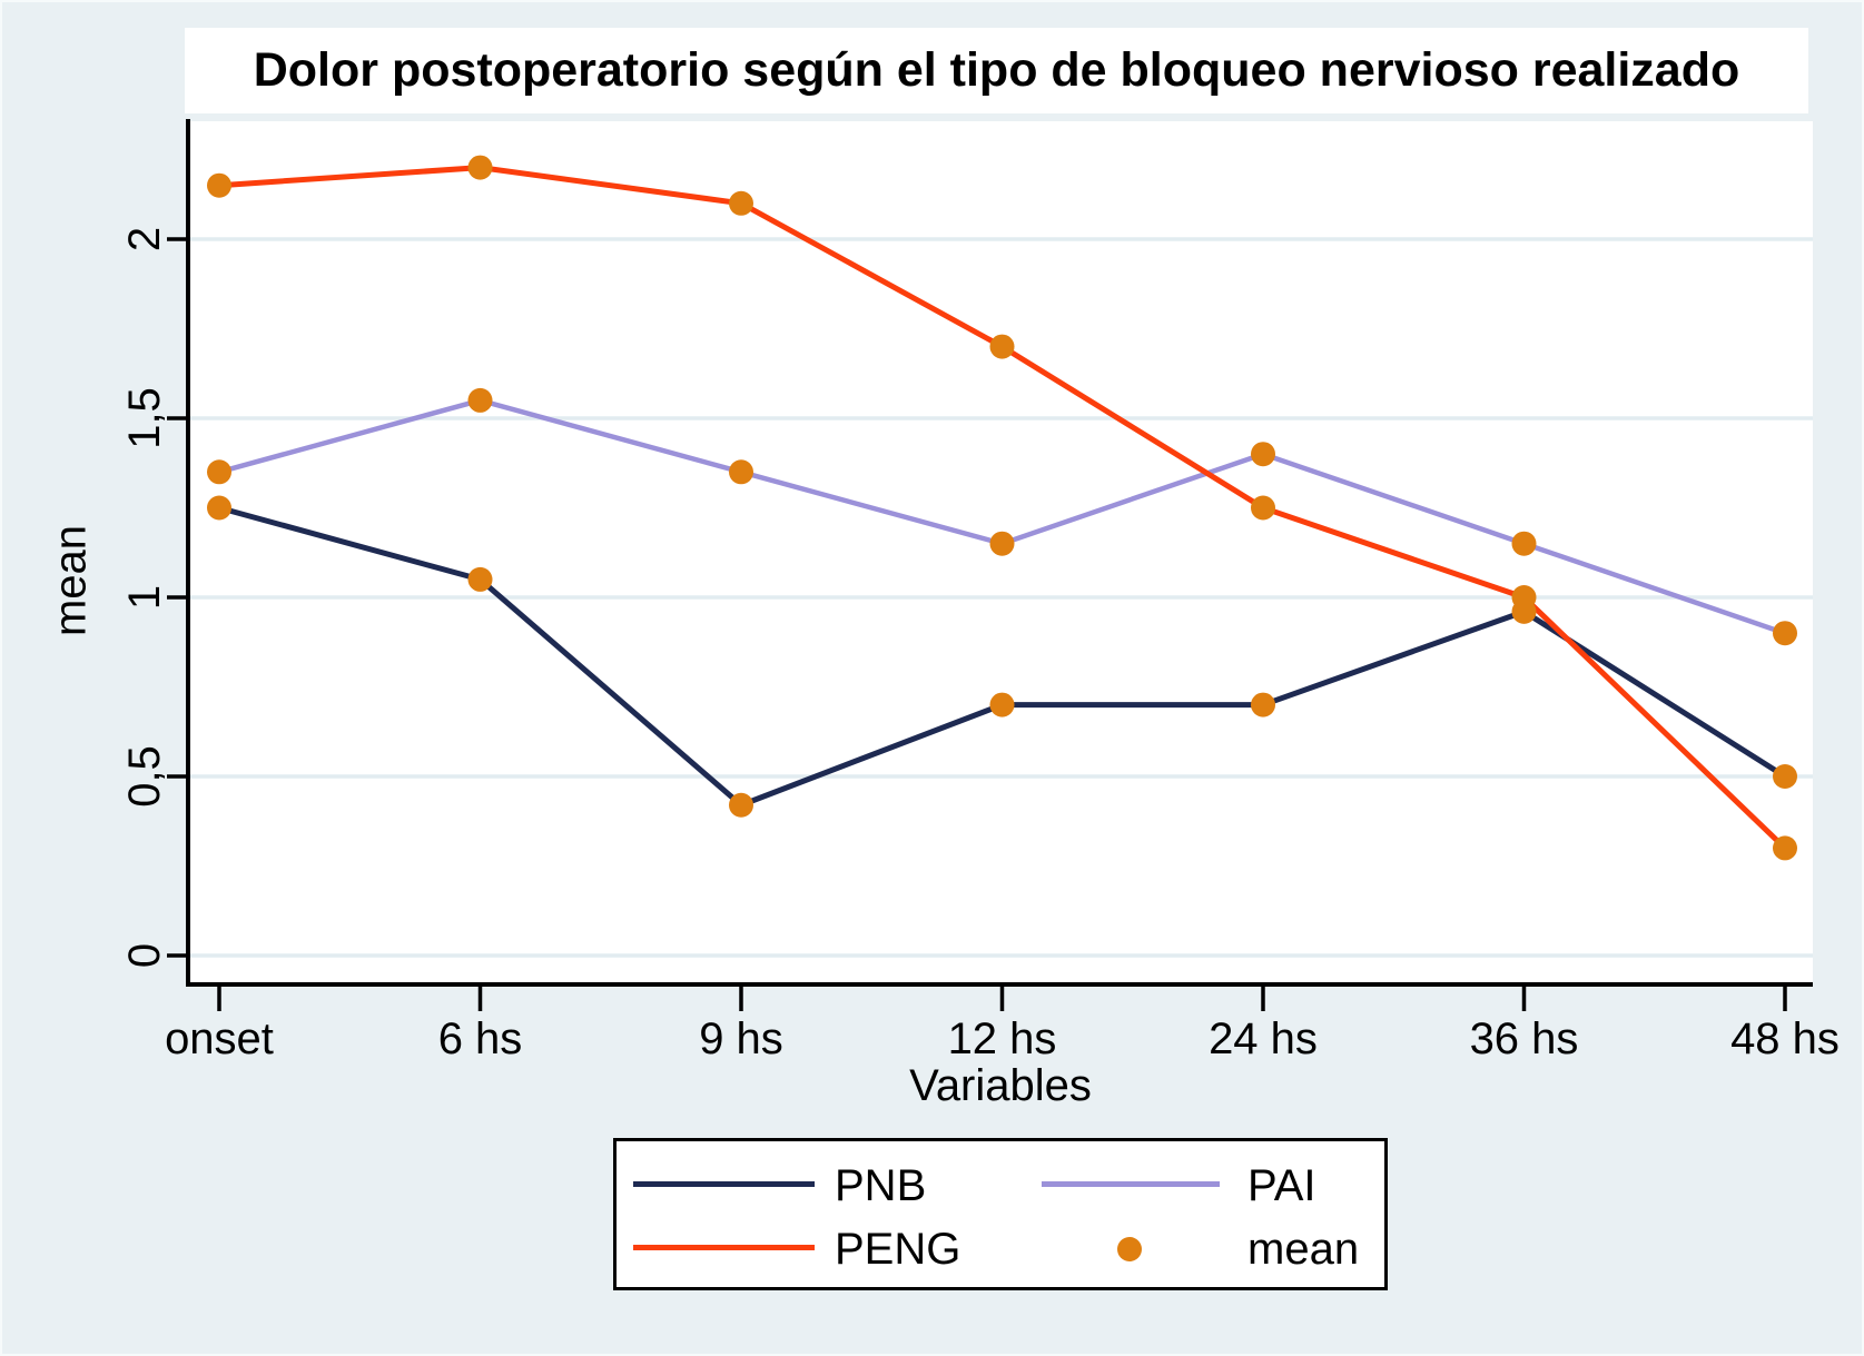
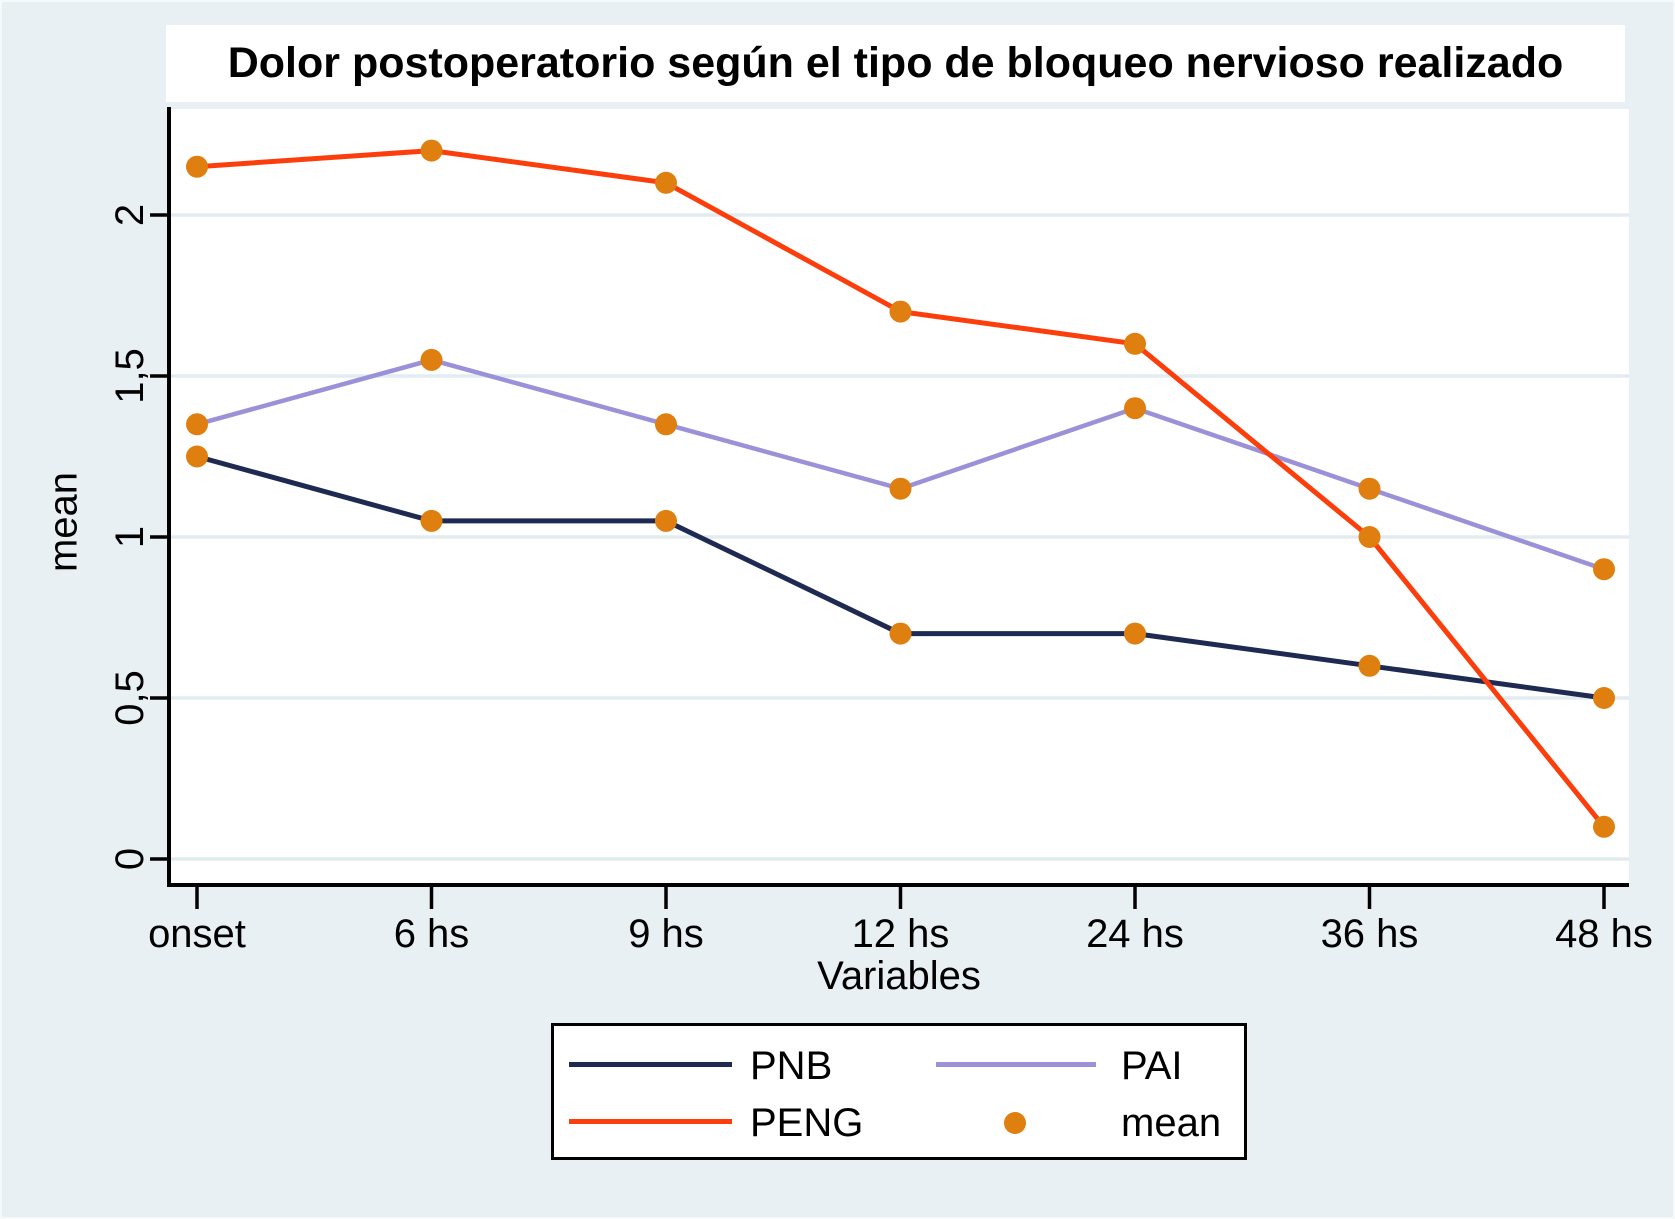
PNB/9 hs: 0.42 -> 1.05
PENG/24 hs: 1.25 -> 1.60
PNB/36 hs: 0.96 -> 0.60
PENG/48 hs: 0.30 -> 0.10
